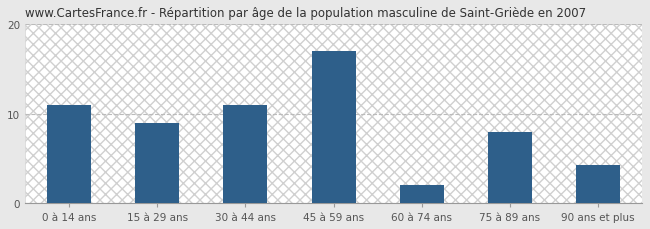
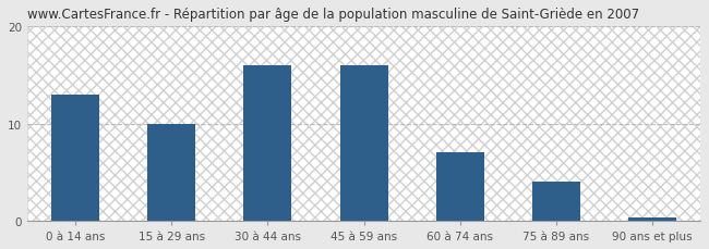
0 à 14 ans: 11.0 -> 13.0
15 à 29 ans: 9.0 -> 10.0
30 à 44 ans: 11.0 -> 16.0
45 à 59 ans: 17.0 -> 16.0
60 à 74 ans: 2.0 -> 7.0
75 à 89 ans: 8.0 -> 4.0
90 ans et plus: 4.2 -> 0.3
